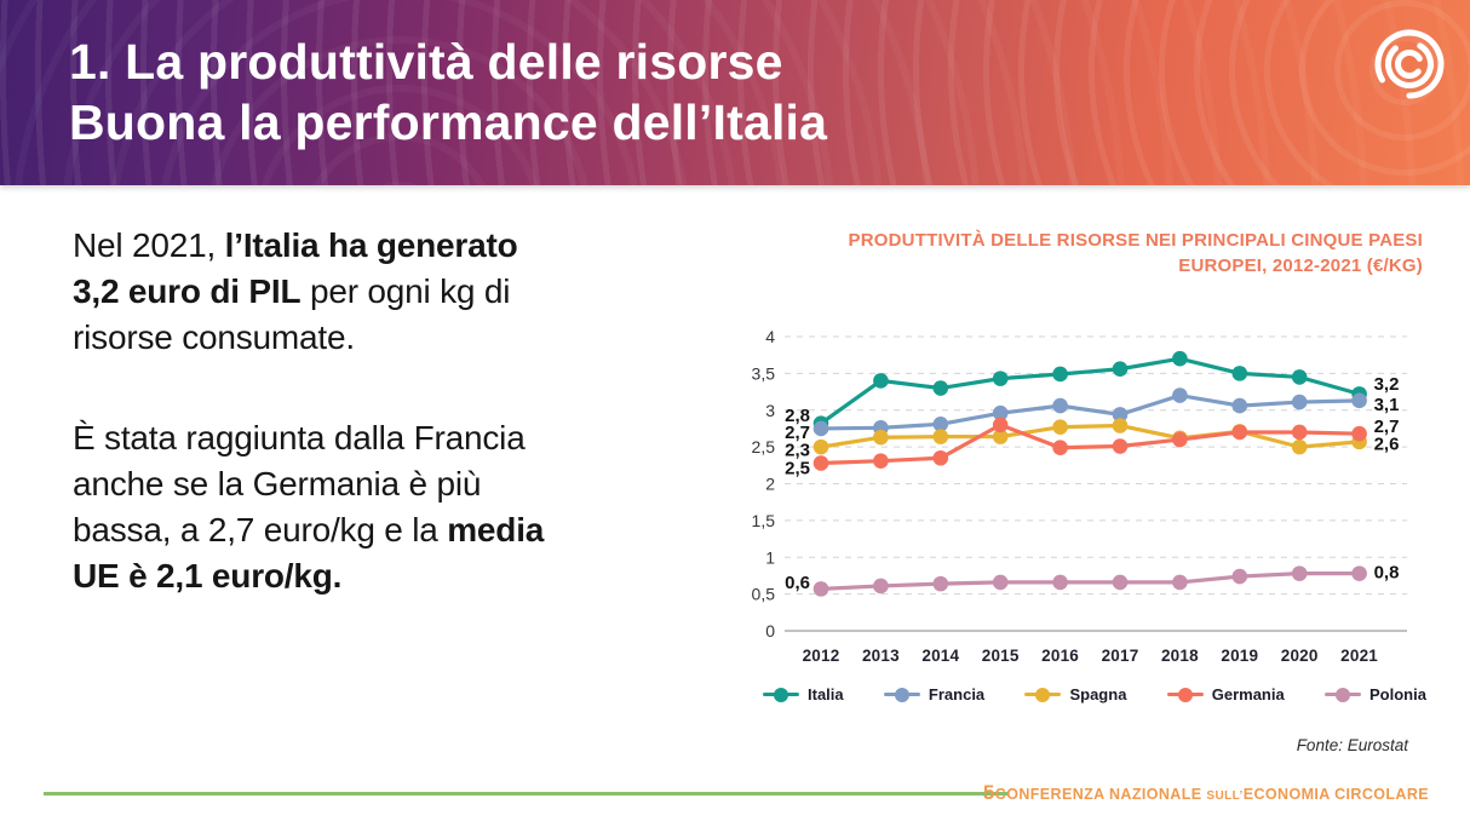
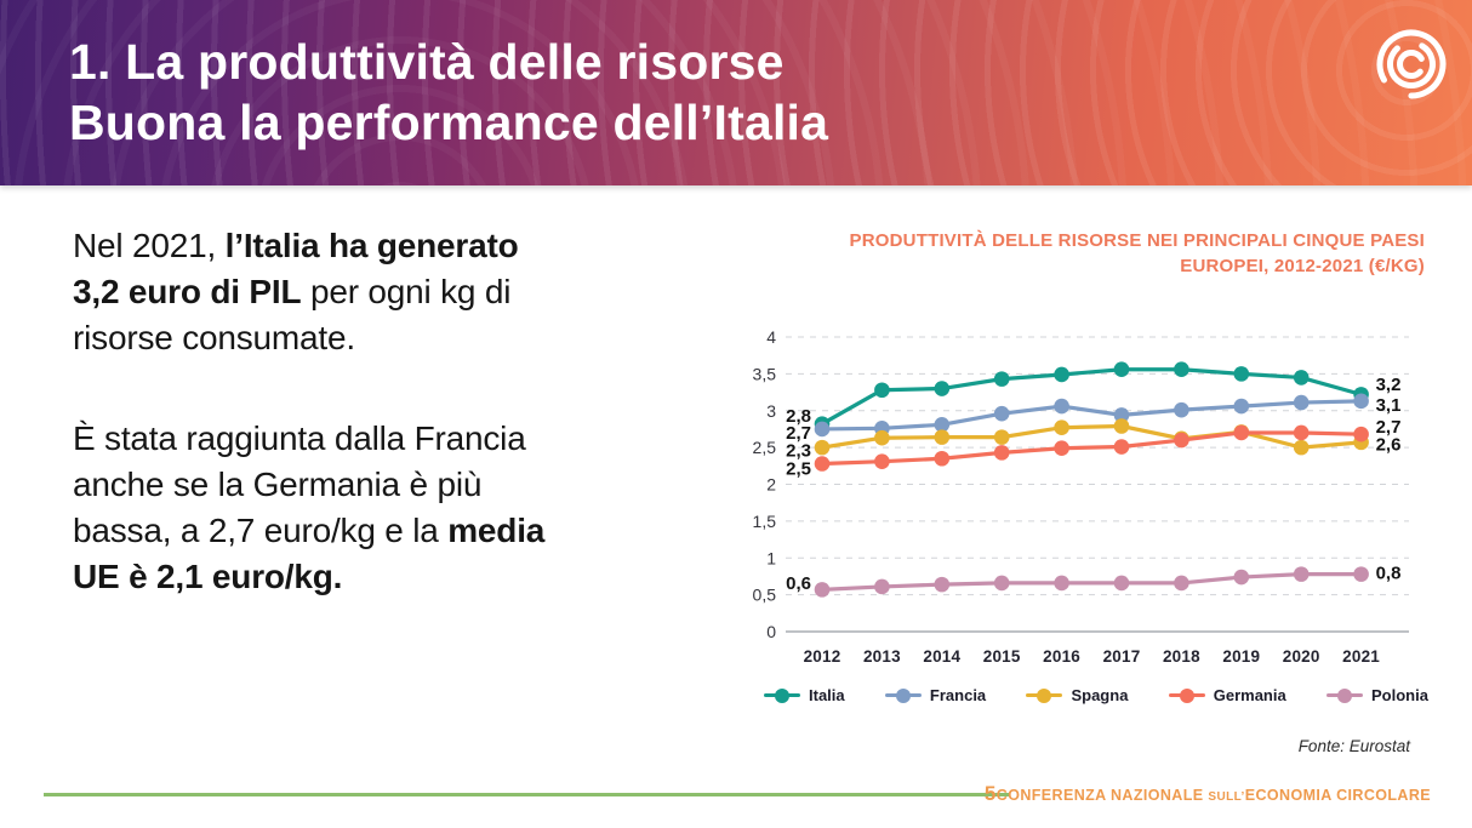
Italia/2013: 3.4 -> 3.3
Germania/2015: 2.8 -> 2.4
Italia/2018: 3.7 -> 3.6
Francia/2018: 3.2 -> 3.0
